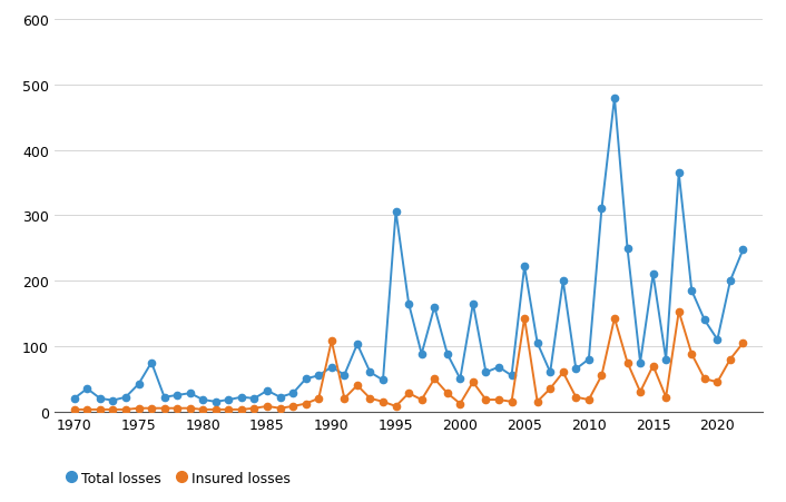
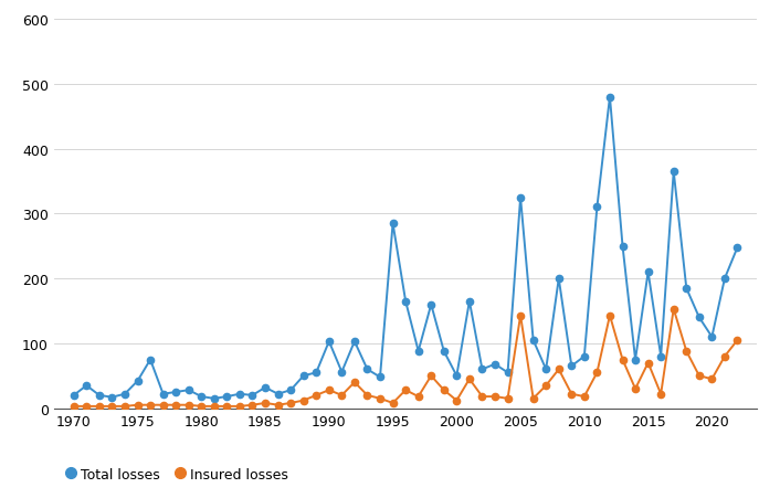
Total losses/1990: 68 -> 103
Insured losses/1990: 108 -> 28
Total losses/1995: 306 -> 285
Total losses/2005: 222 -> 325
